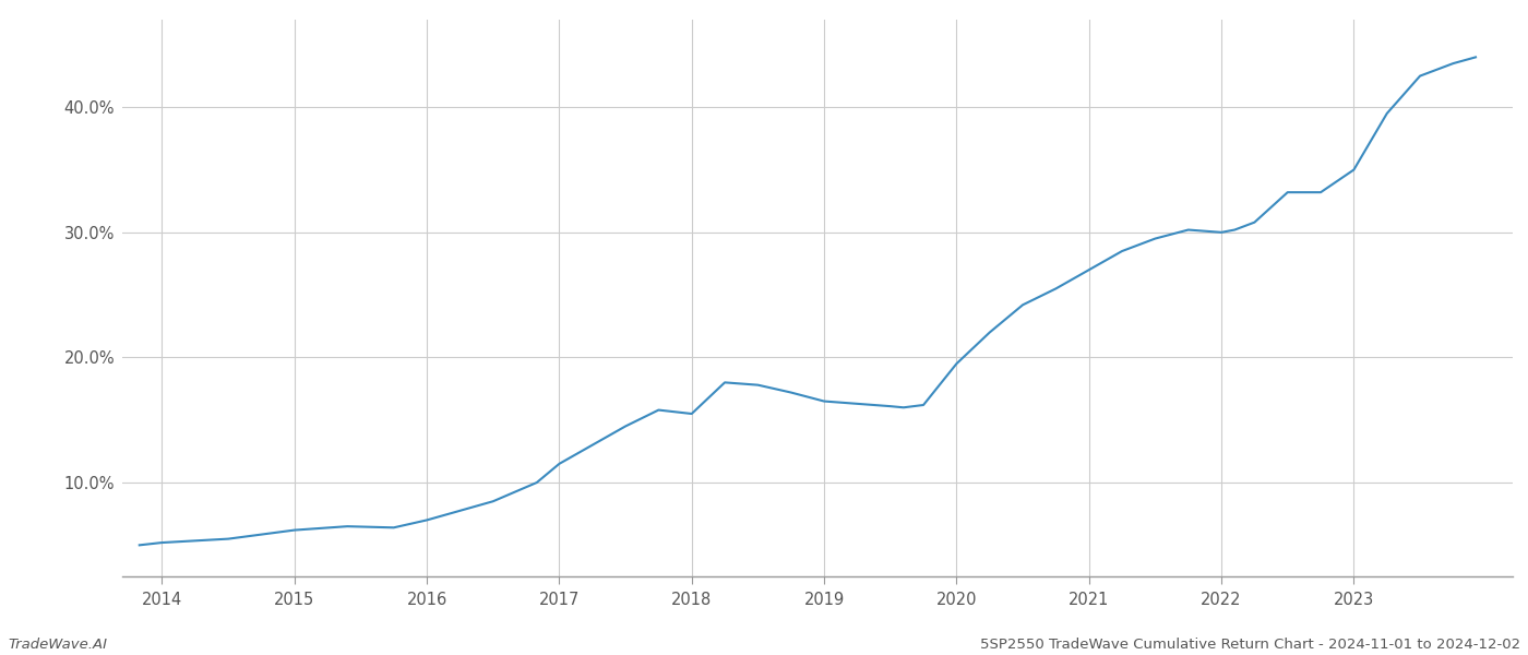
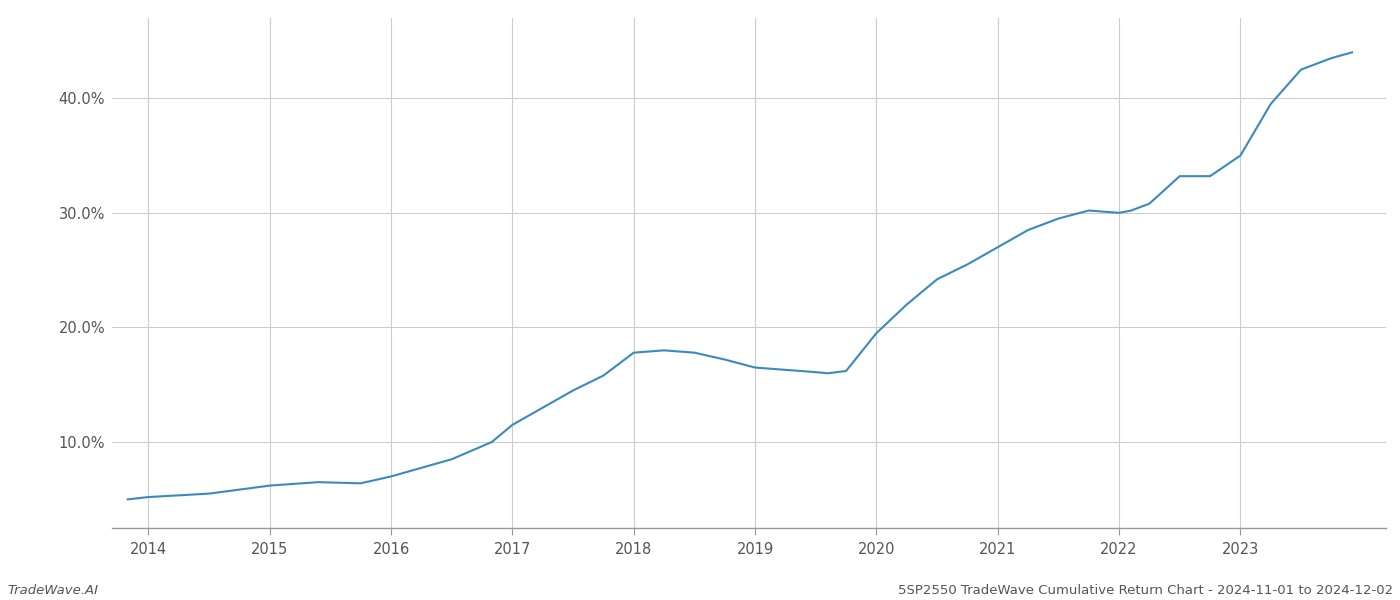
2018: 15.5% -> 17.8%
